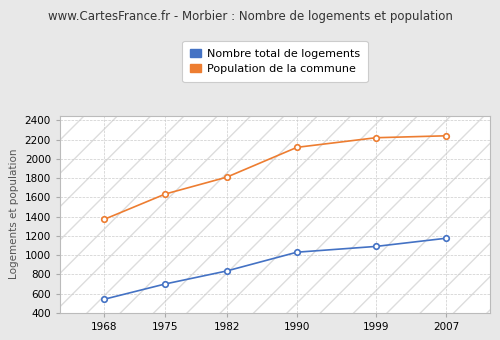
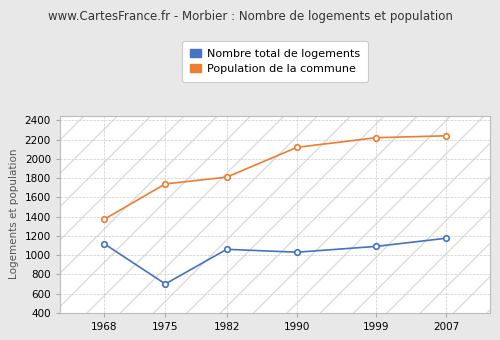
Nombre total de logements/1968: 540 -> 1120
Population de la commune/1975: 1640 -> 1740
Nombre total de logements/1982: 840 -> 1060
